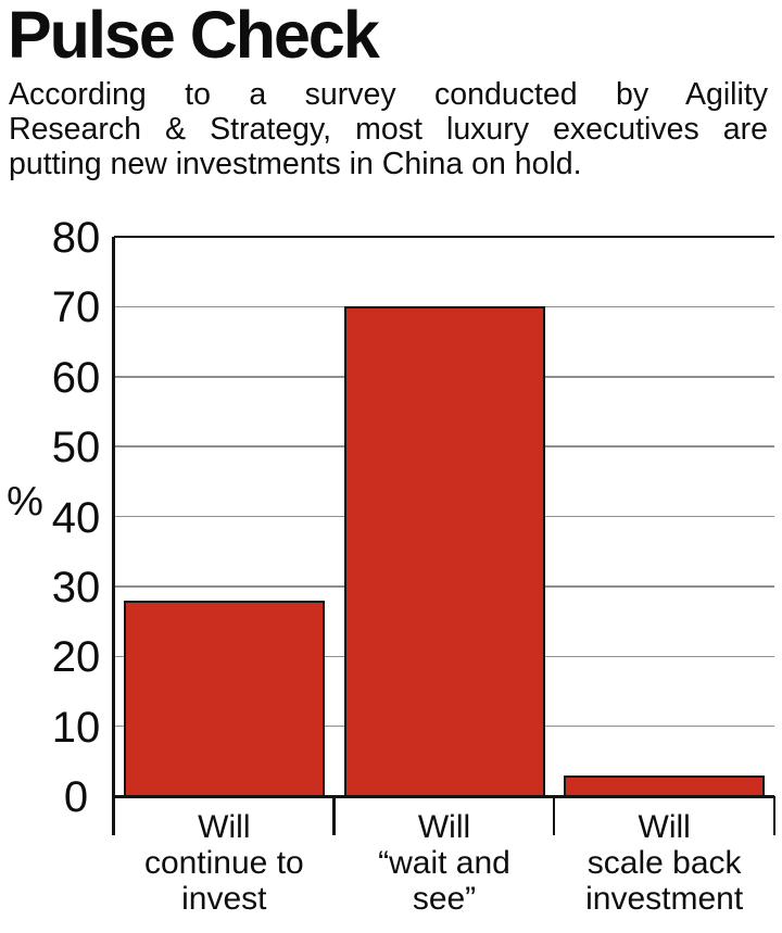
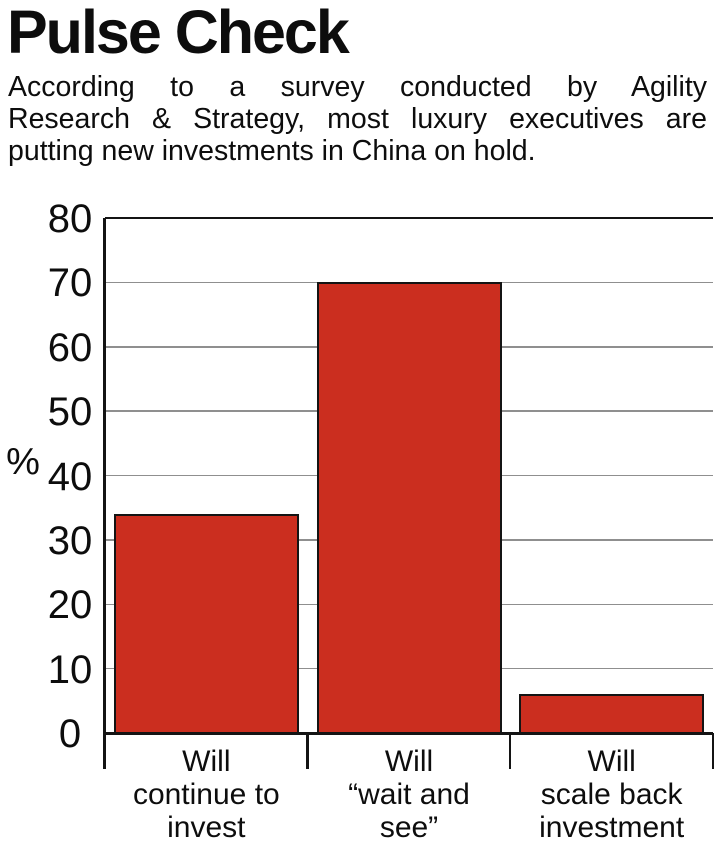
Will continue to invest: 28 -> 34
Will scale back investment: 3 -> 6
